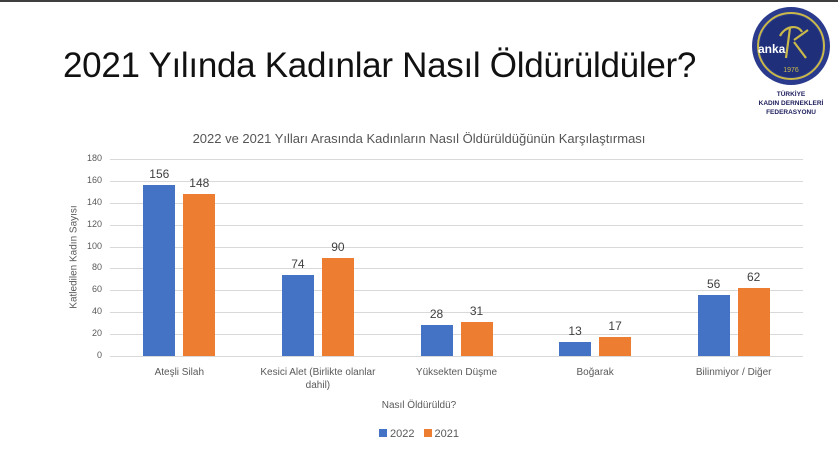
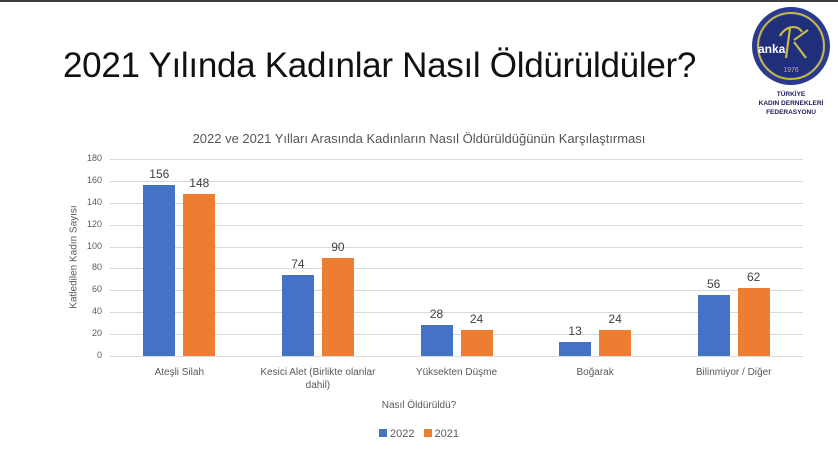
2021/Yüksekten Düşme: 31 -> 24
2021/Boğarak: 17 -> 24
